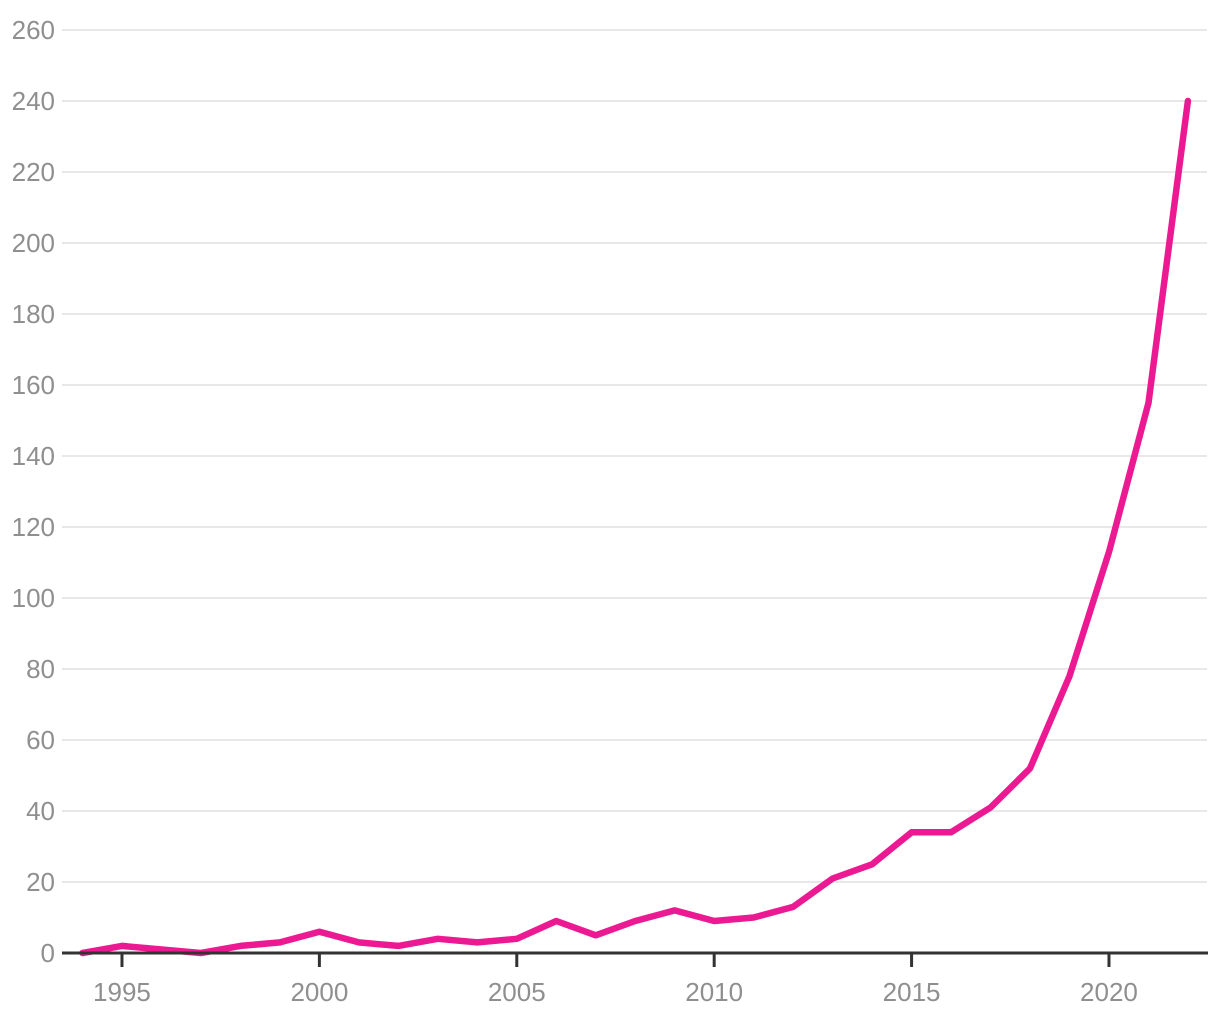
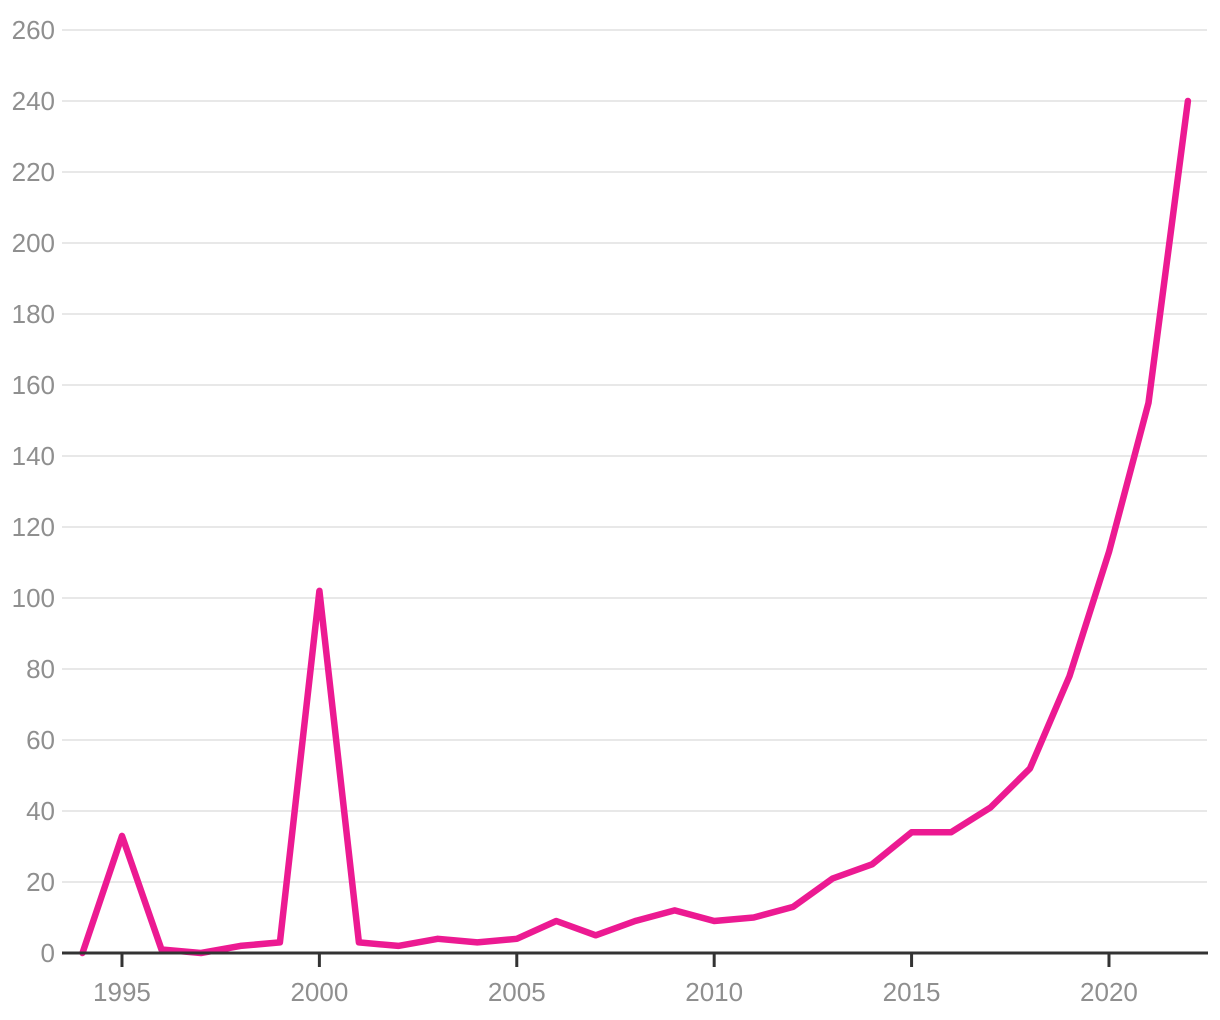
1995: 2 -> 33
2000: 6 -> 102
